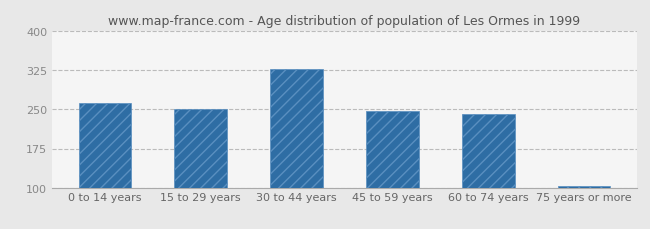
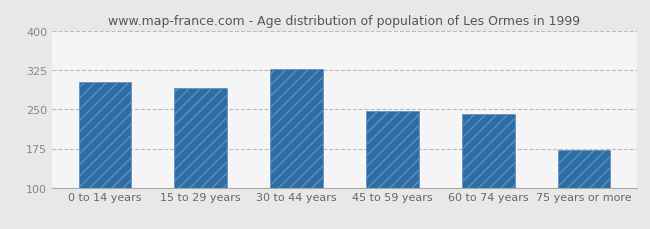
0 to 14 years: 263 -> 302
15 to 29 years: 250 -> 292
75 years or more: 103 -> 172
